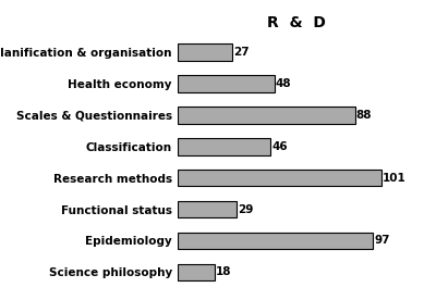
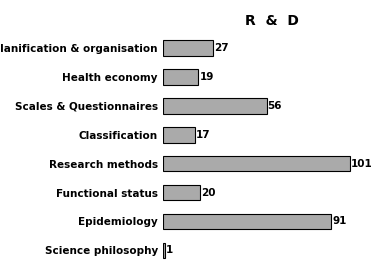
Health economy: 48 -> 19
Scales & Questionnaires: 88 -> 56
Classification: 46 -> 17
Functional status: 29 -> 20
Epidemiology: 97 -> 91
Science philosophy: 18 -> 1
